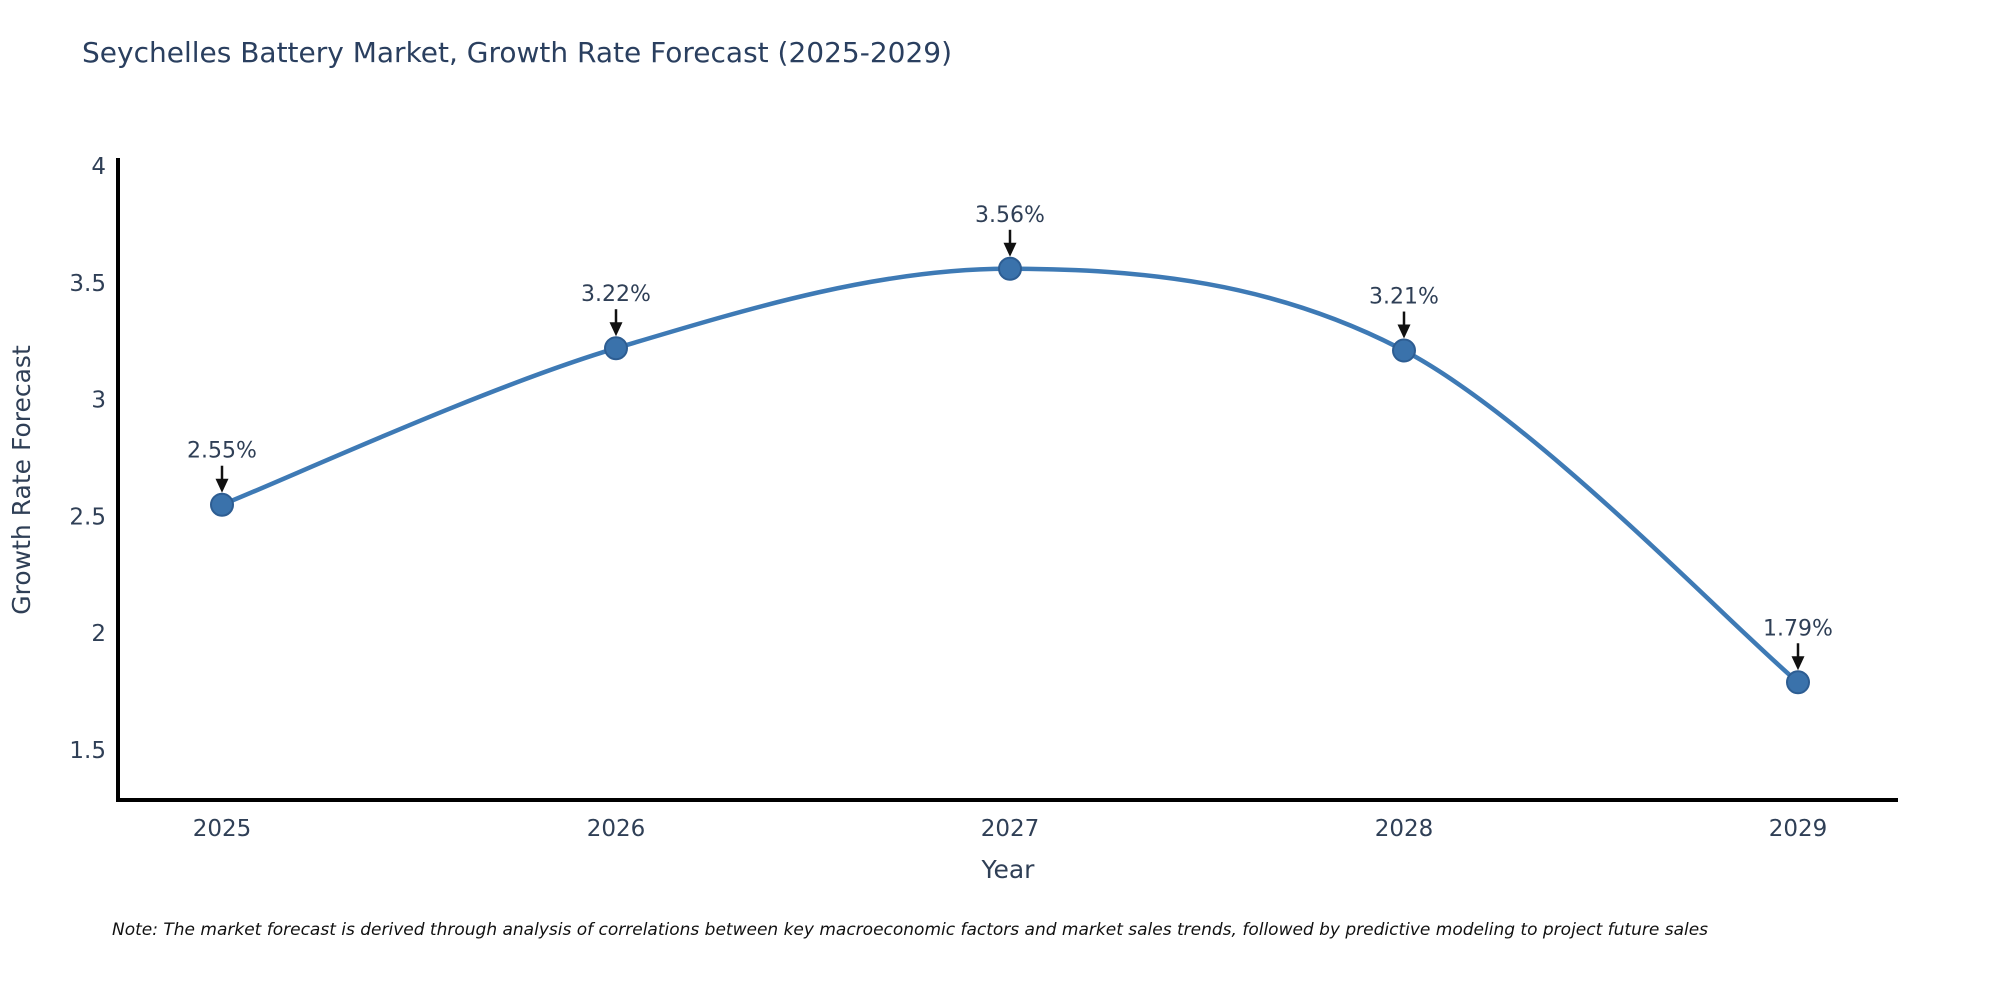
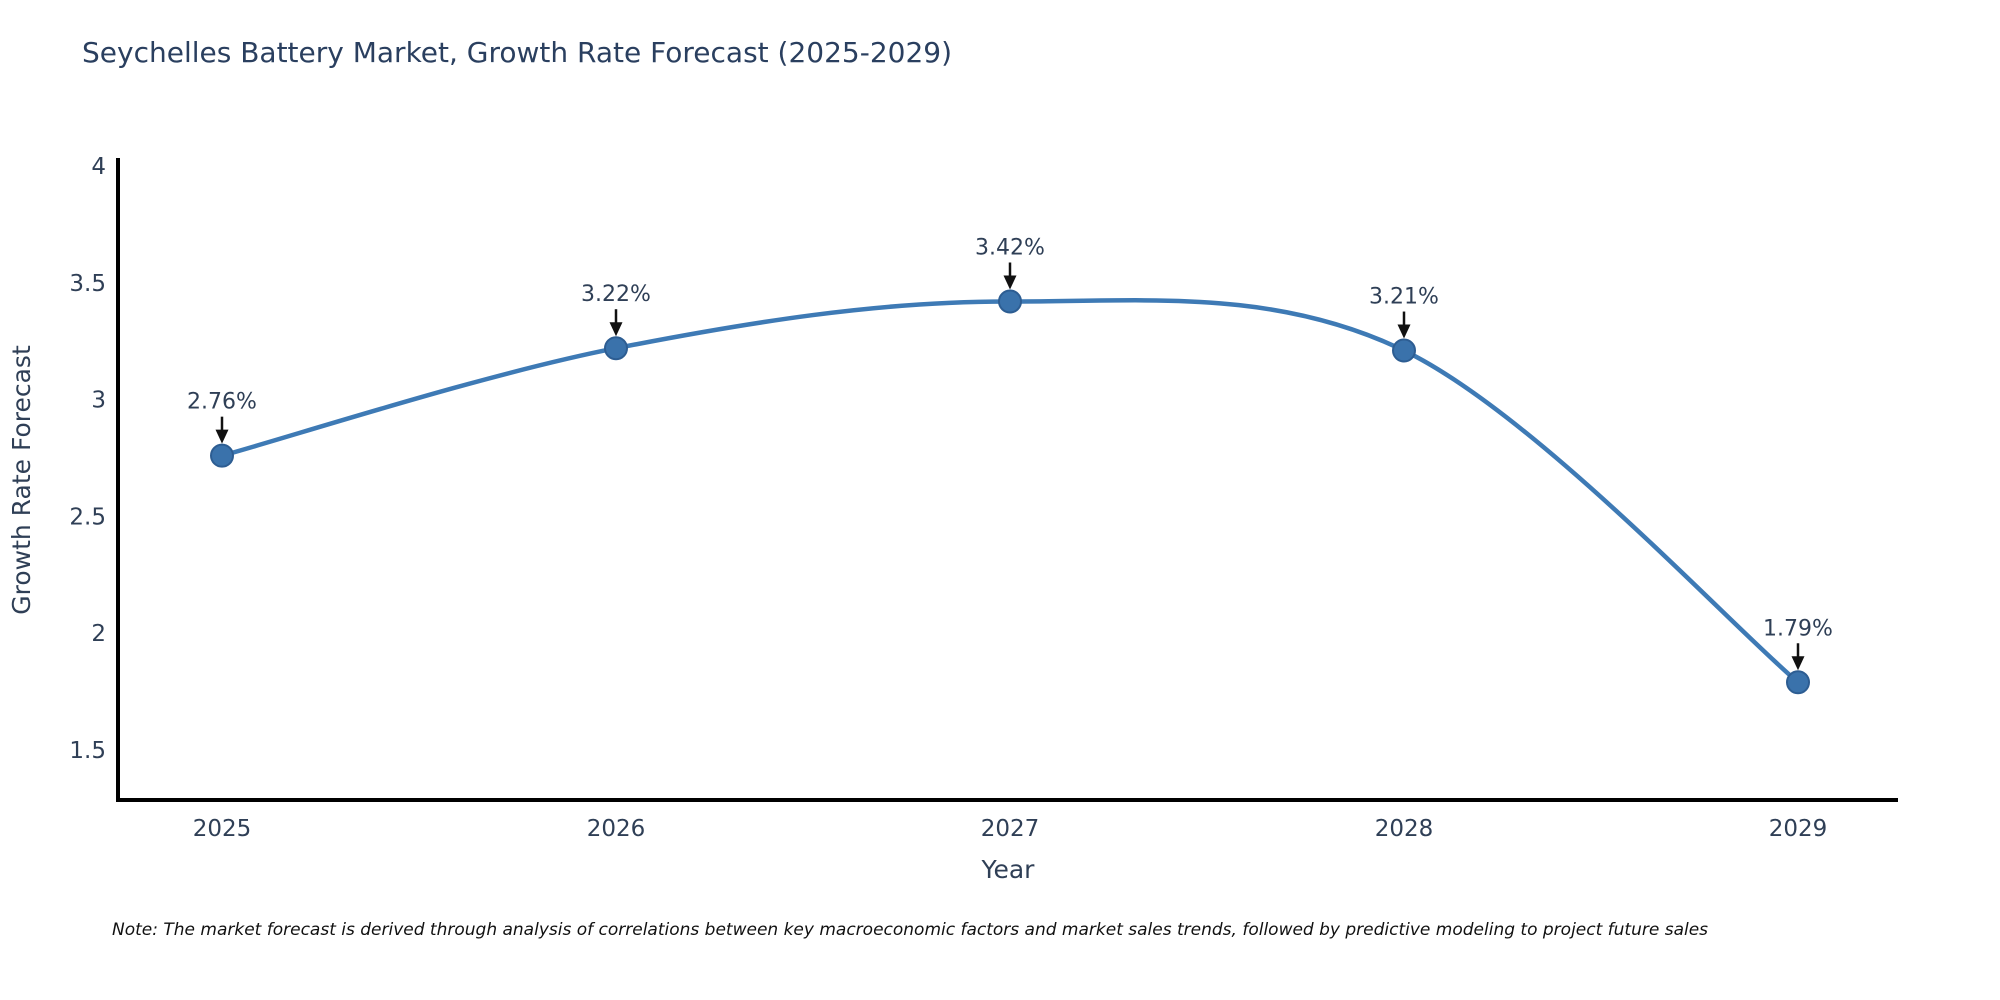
2025: 2.55% -> 2.76%
2027: 3.56% -> 3.42%
